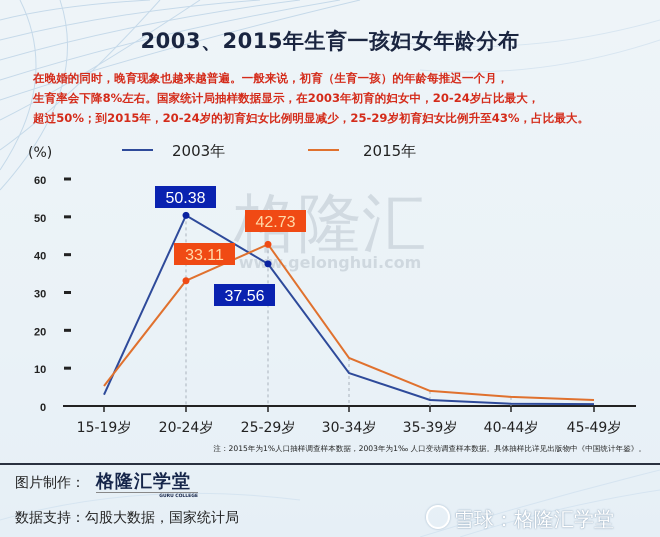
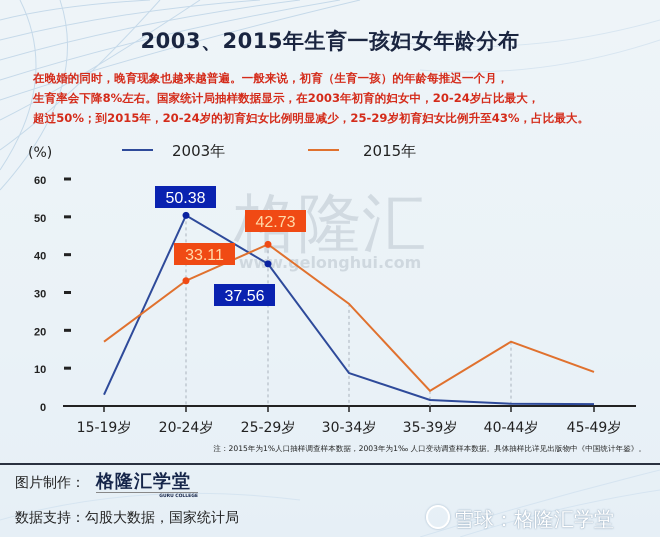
2015年/15-19岁: 5 -> 17
2015年/30-34岁: 13 -> 27
2015年/40-44岁: 2 -> 17
2015年/45-49岁: 2 -> 9
